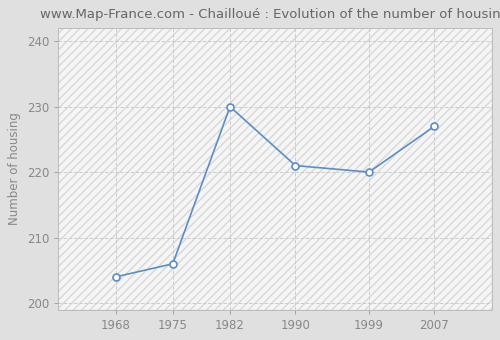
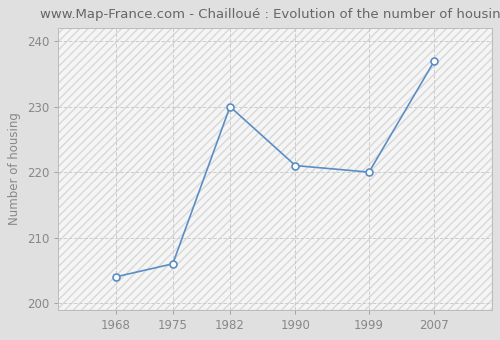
2007: 227 -> 237
